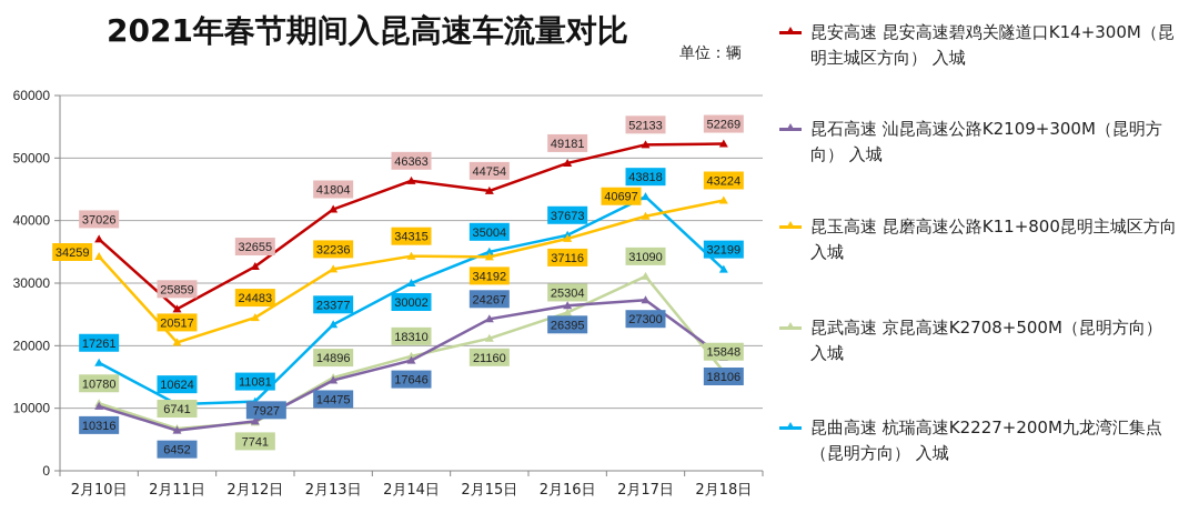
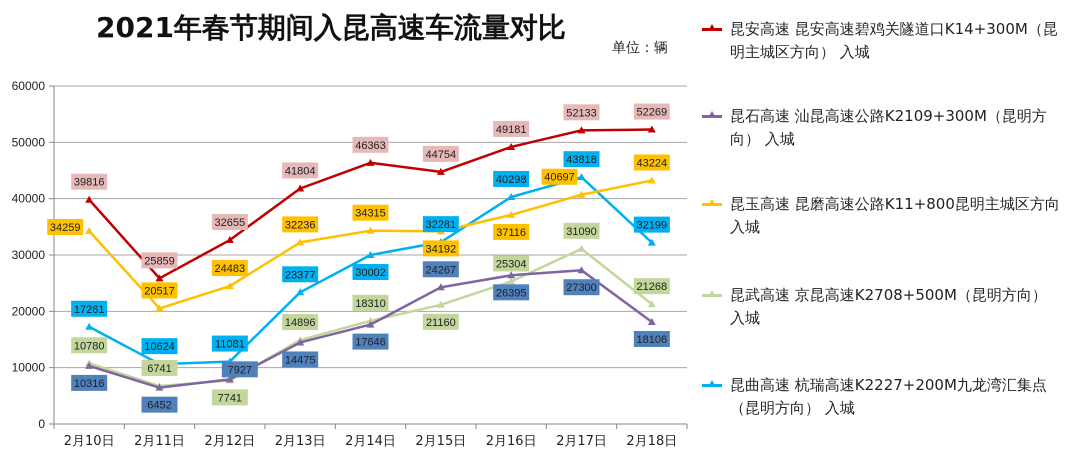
昆安高速 昆安高速碧鸡关隧道口K14+300M（昆明主城区方向） 入城/2月10日: 37026 -> 39816
昆曲高速 杭瑞高速K2227+200M九龙湾汇集点（昆明方向） 入城/2月15日: 35004 -> 32281
昆曲高速 杭瑞高速K2227+200M九龙湾汇集点（昆明方向） 入城/2月16日: 37673 -> 40298
昆武高速 京昆高速K2708+500M（昆明方向） 入城/2月18日: 15848 -> 21268
